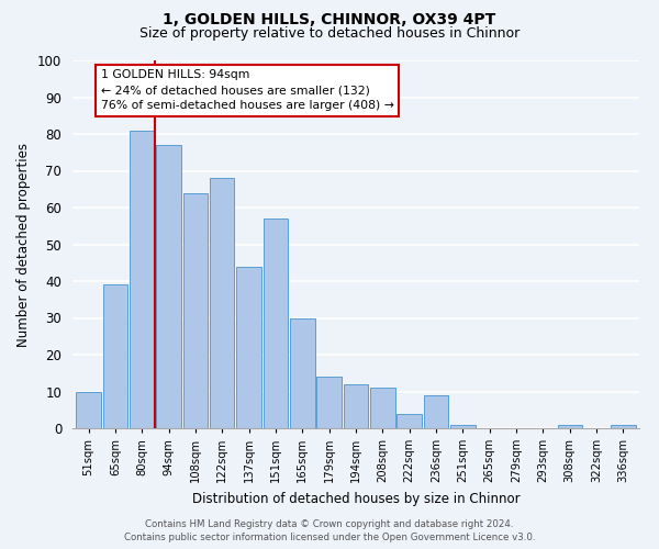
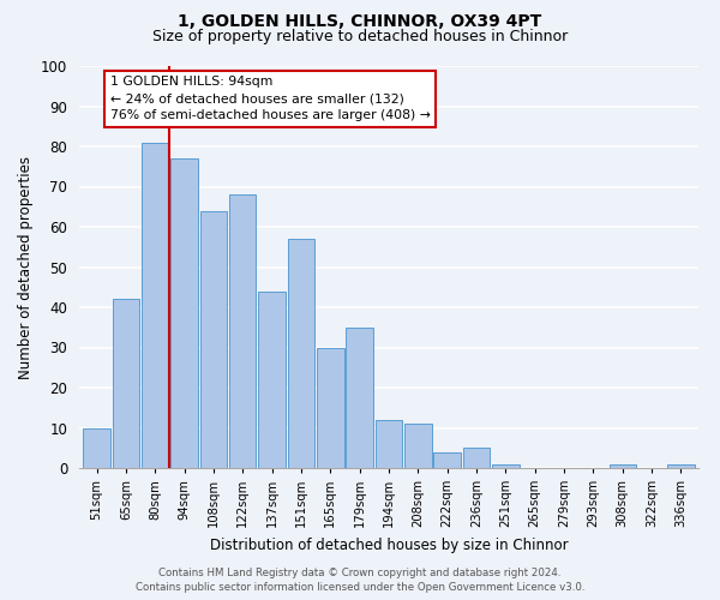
65sqm: 39 -> 42
179sqm: 14 -> 35
236sqm: 9 -> 5
